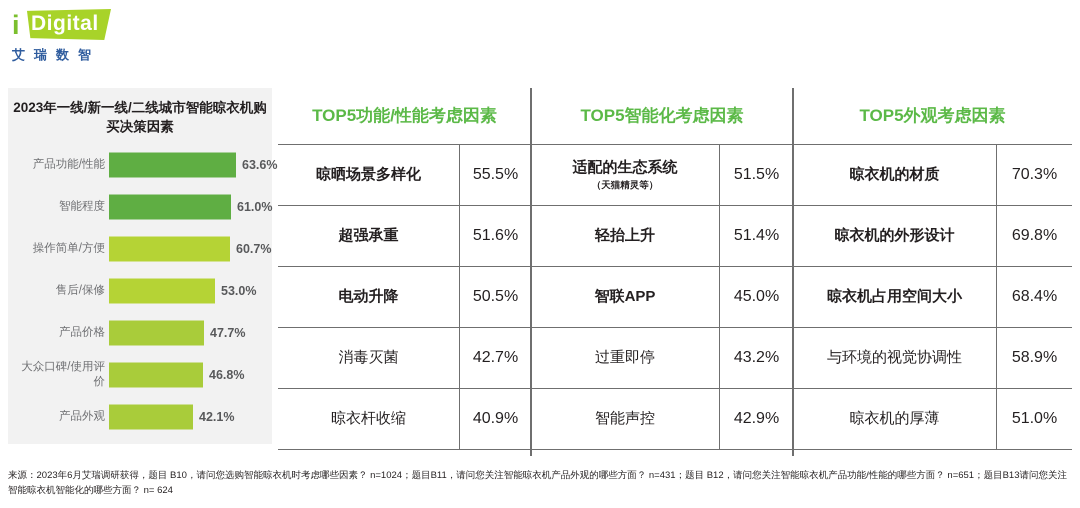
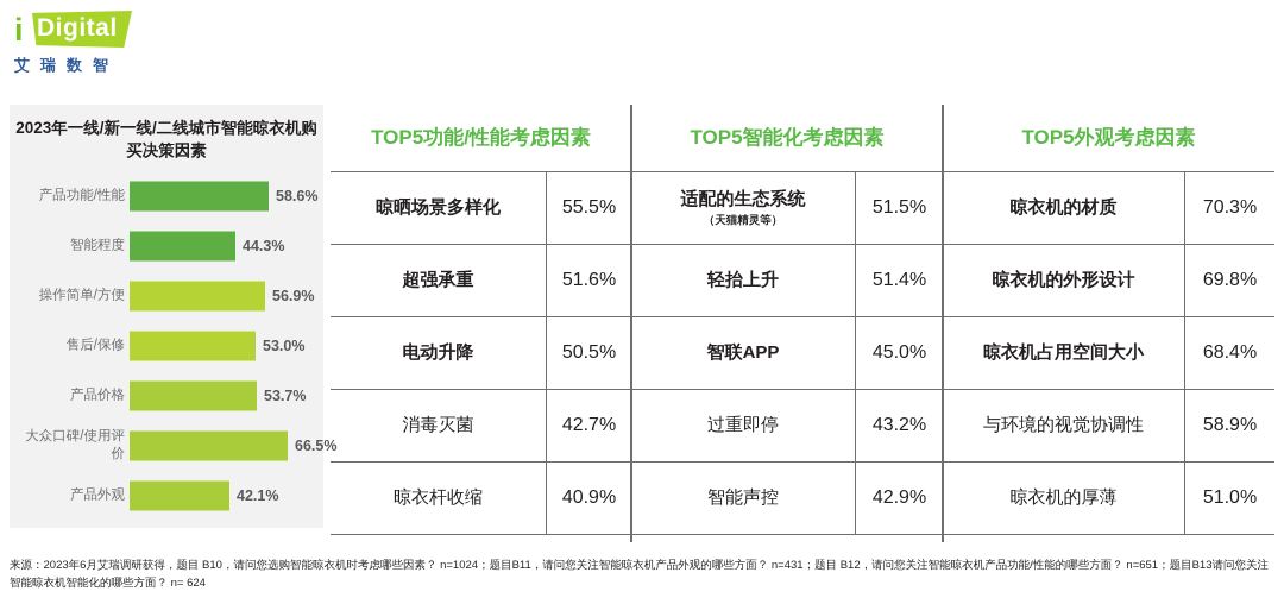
产品功能/性能: 63.6% -> 58.6%
智能程度: 61.0% -> 44.3%
操作简单/方便: 60.7% -> 56.9%
产品价格: 47.7% -> 53.7%
大众口碑/使用评价: 46.8% -> 66.5%
